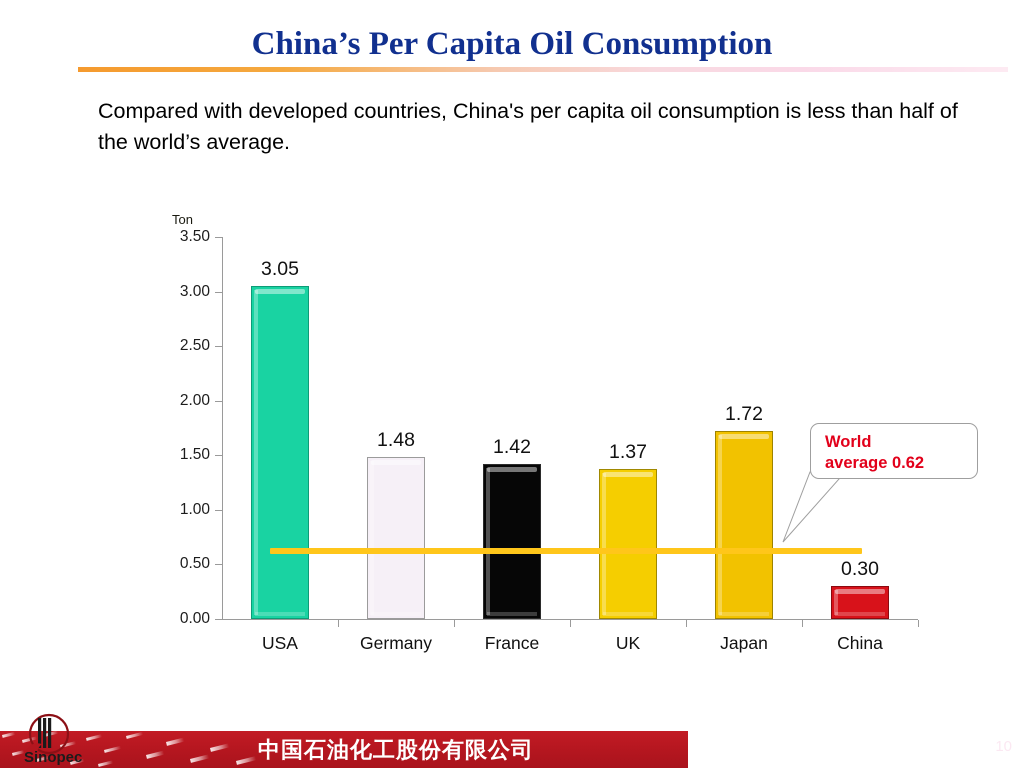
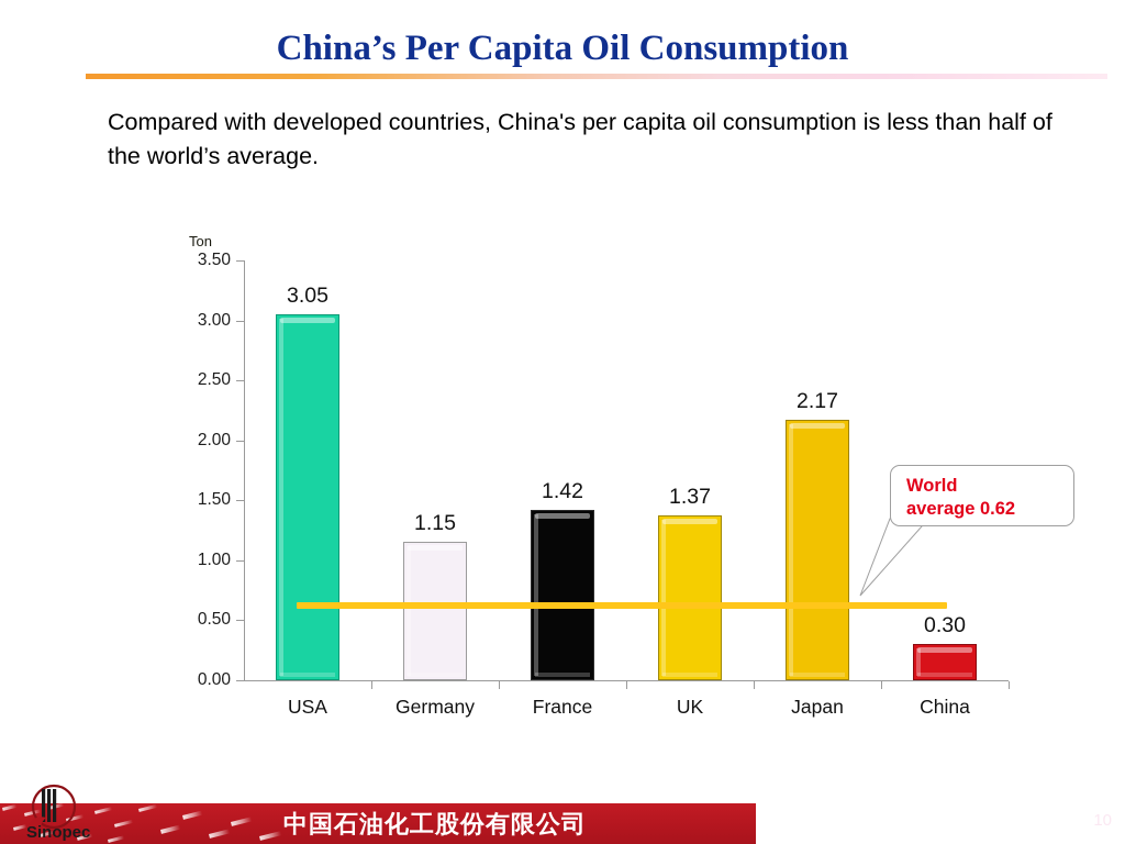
Germany: 1.48 -> 1.15
Japan: 1.72 -> 2.17
